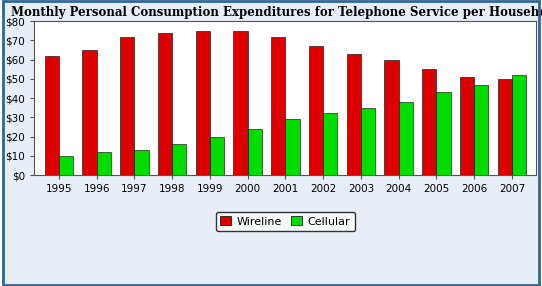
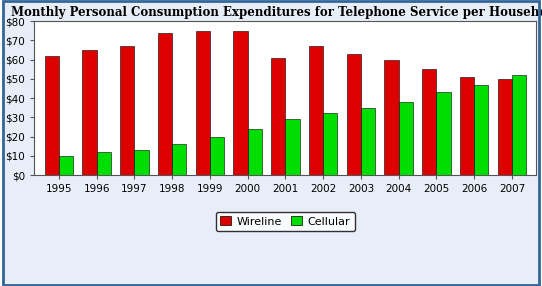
Wireline/1997: $72 -> $67
Wireline/2001: $72 -> $61
